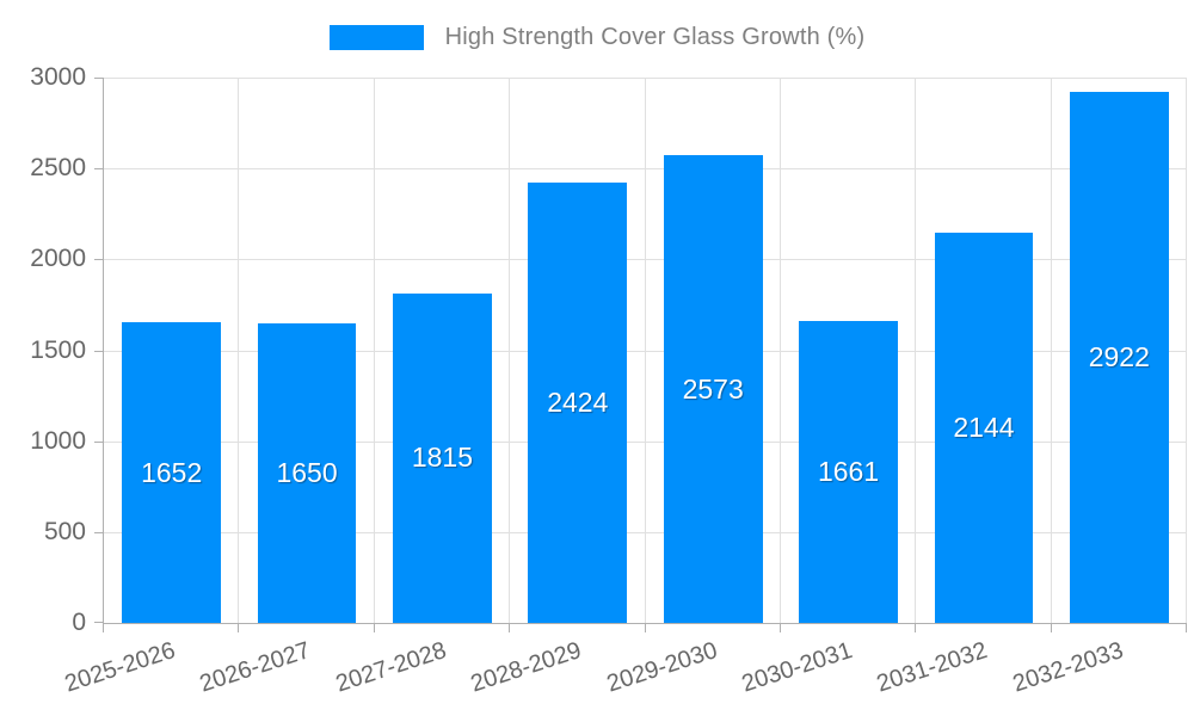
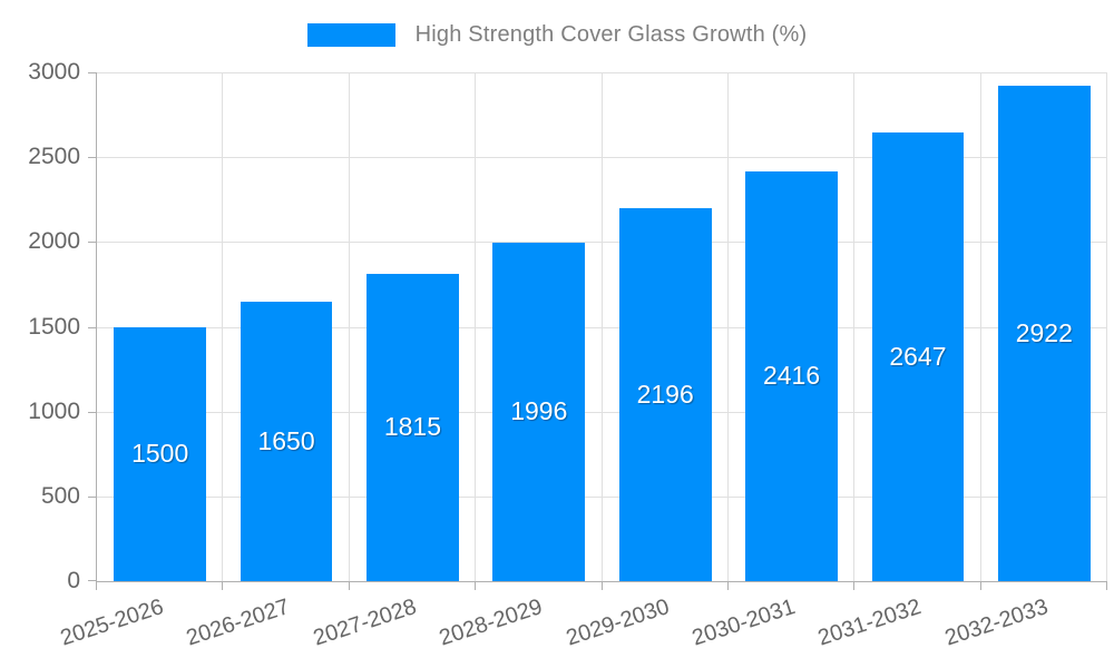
2025-2026: 1652 -> 1500
2028-2029: 2424 -> 1996
2029-2030: 2573 -> 2196
2030-2031: 1661 -> 2416
2031-2032: 2144 -> 2647
